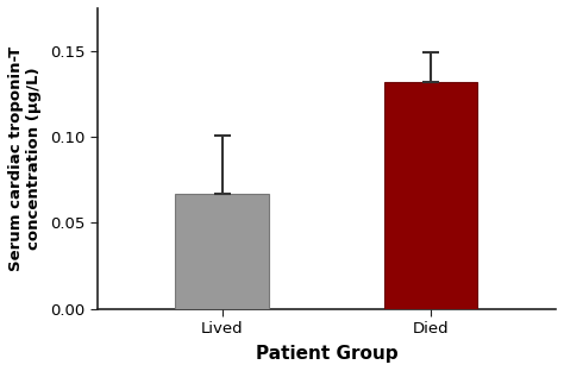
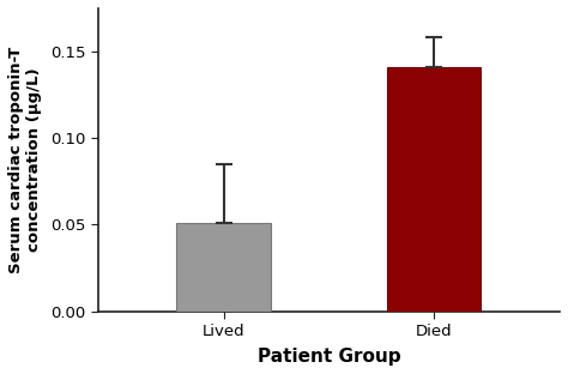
Lived: 0.067 -> 0.051
Died: 0.132 -> 0.141
